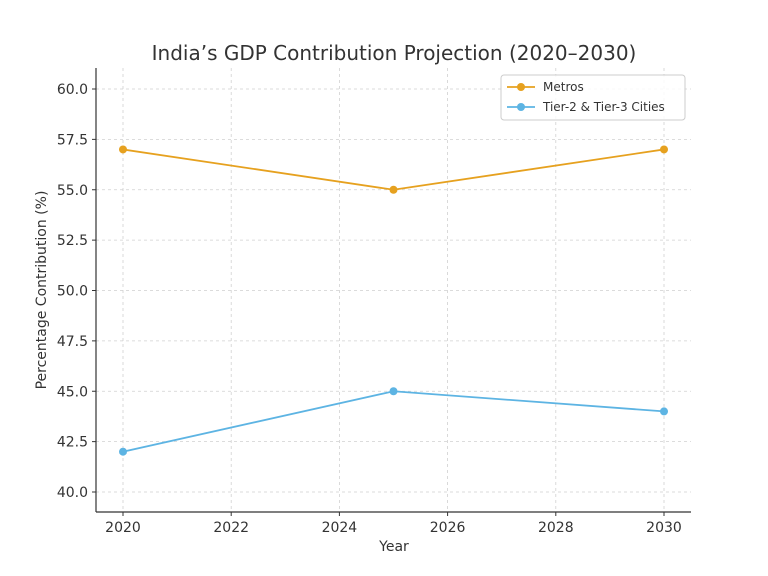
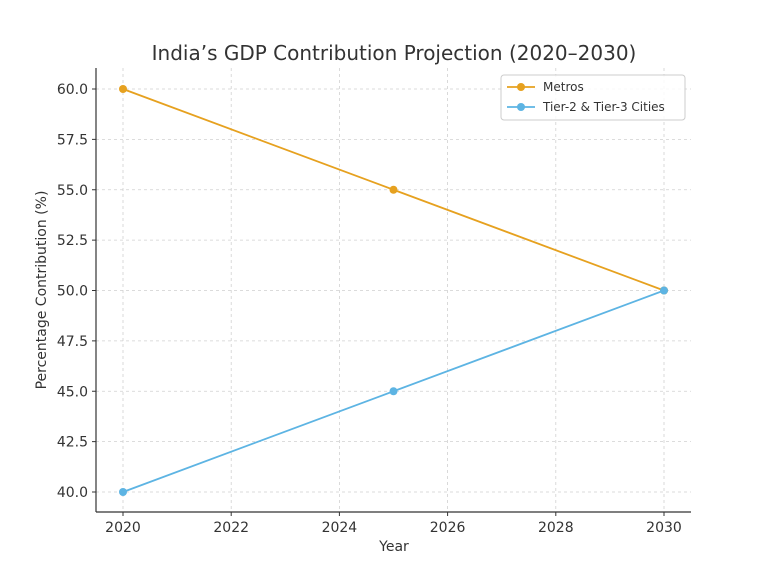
Metros/2020: 57 -> 60
Tier-2 & Tier-3 Cities/2020: 42 -> 40
Metros/2030: 57 -> 50
Tier-2 & Tier-3 Cities/2030: 44 -> 50
